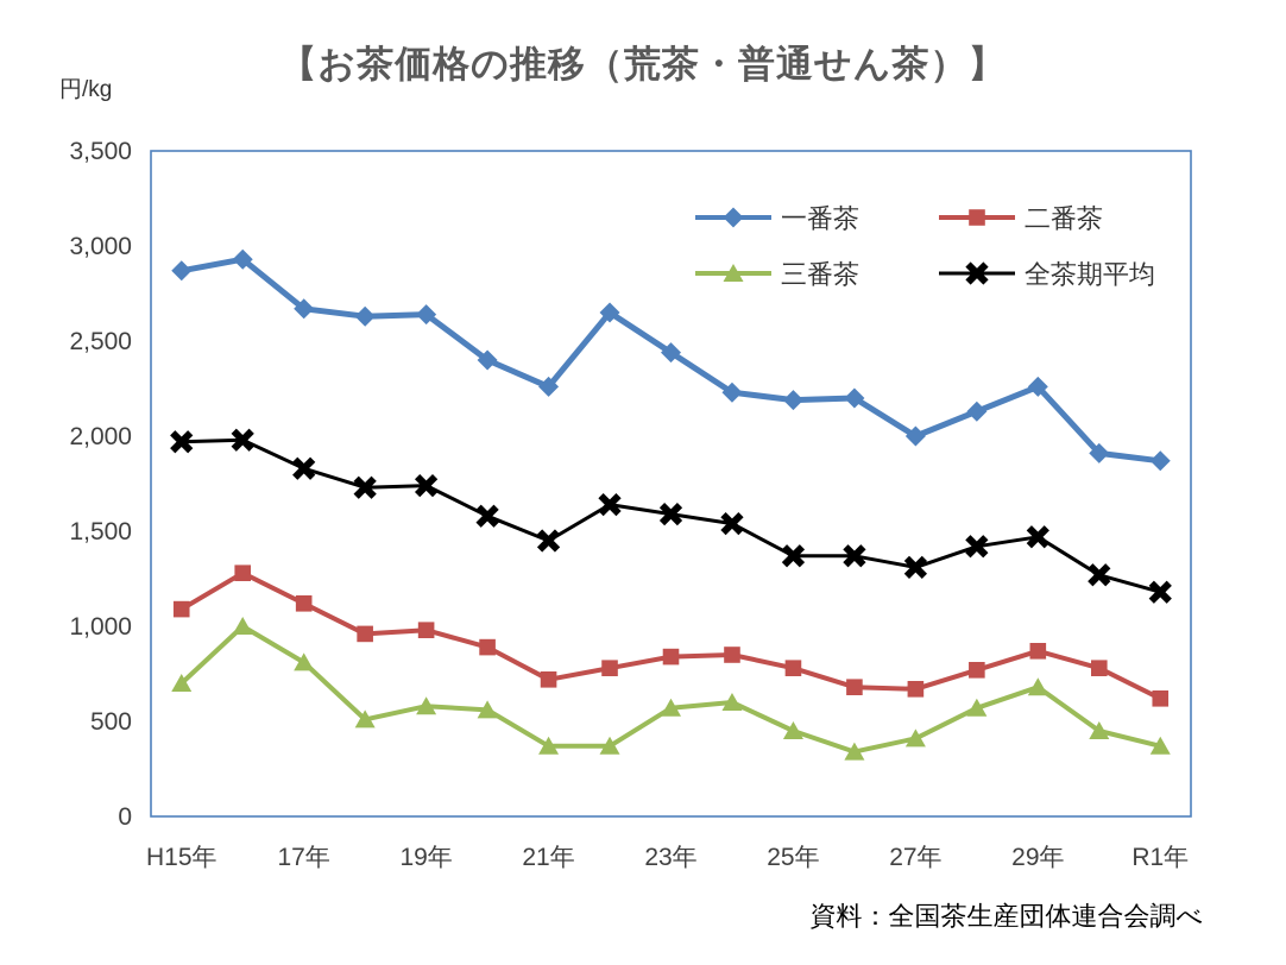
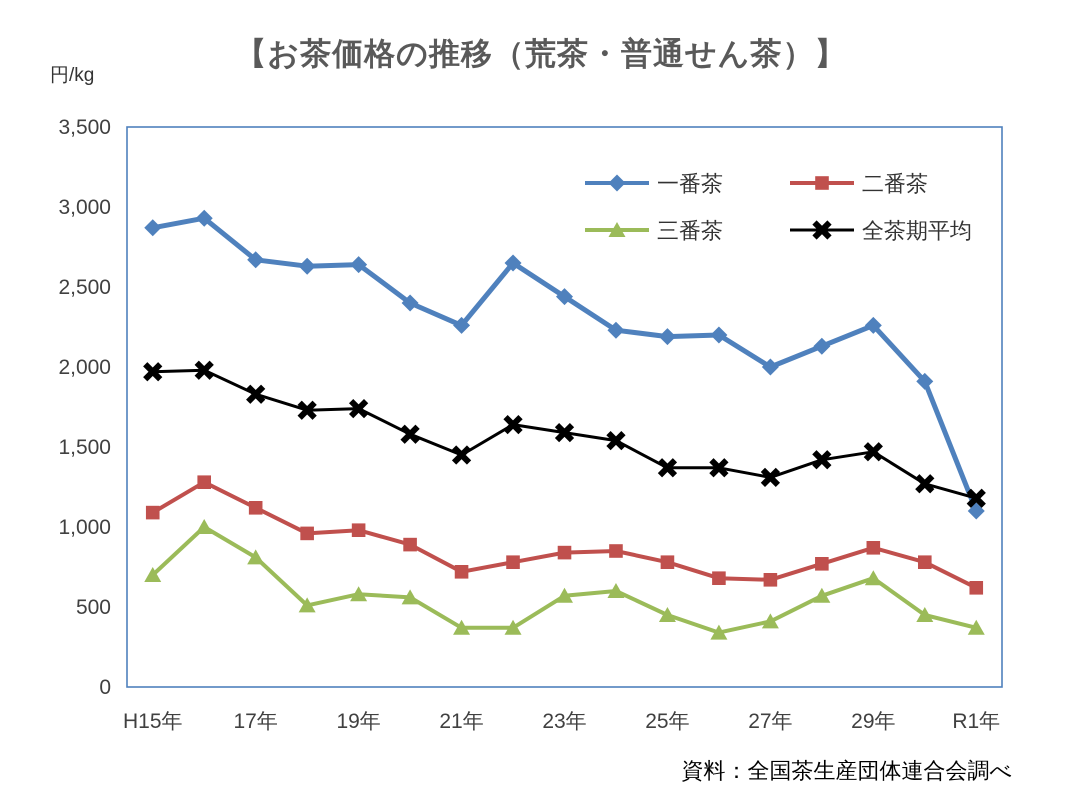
一番茶/R1年: 1870 -> 1100
